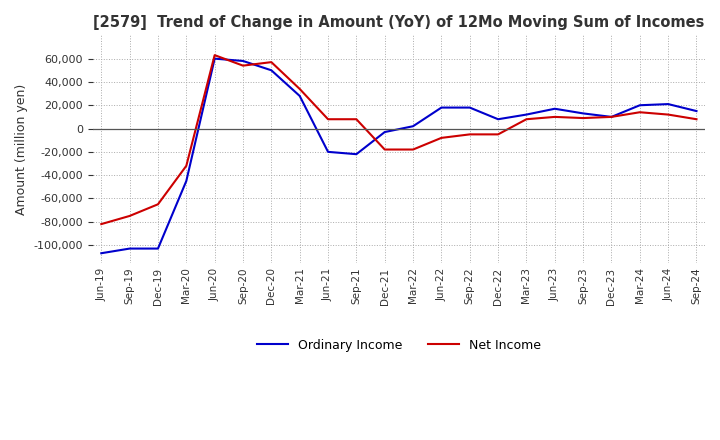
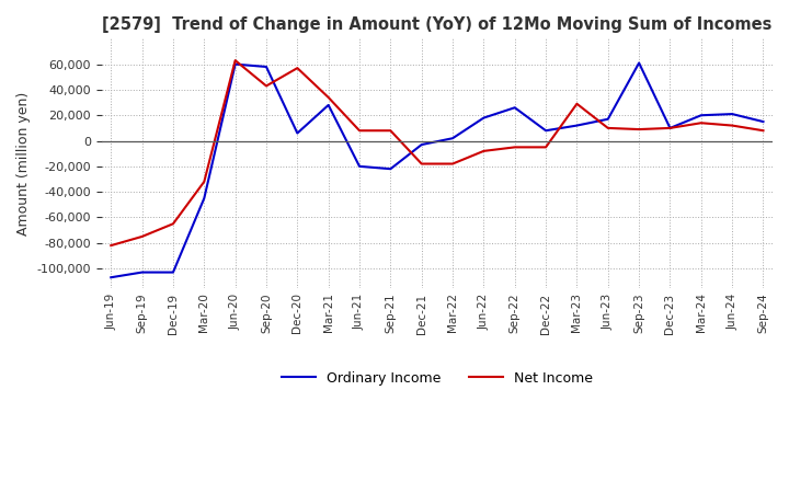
Net Income/Sep-20: 54,000 -> 43,000
Ordinary Income/Dec-20: 50,000 -> 6,000
Ordinary Income/Sep-22: 18,000 -> 26,000
Net Income/Mar-23: 8,000 -> 29,000
Ordinary Income/Sep-23: 13,000 -> 61,000
